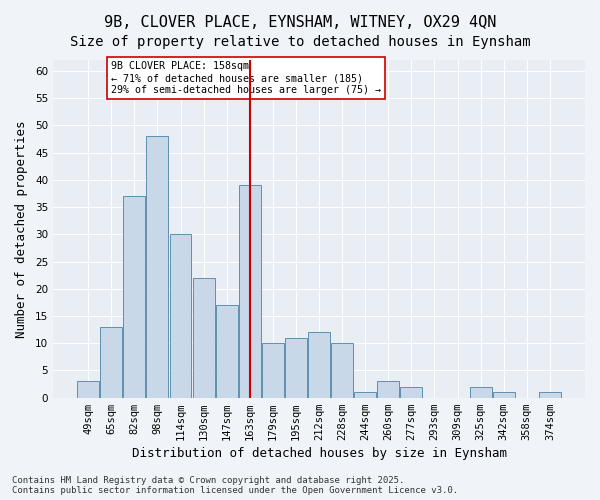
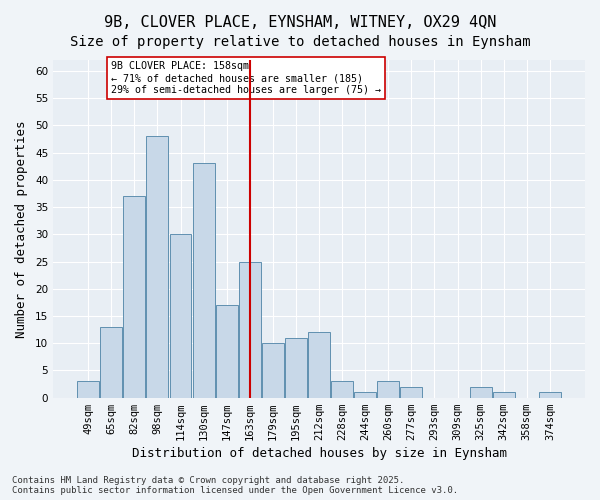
130sqm: 22 -> 43
163sqm: 39 -> 25
228sqm: 10 -> 3
